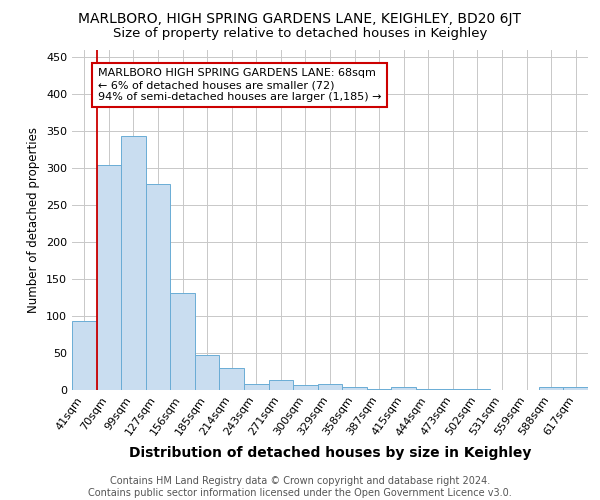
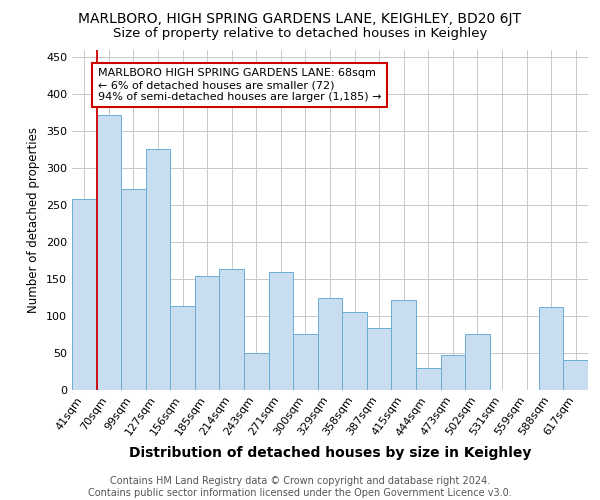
41sqm: 93 -> 258
70sqm: 305 -> 372
99sqm: 343 -> 272
127sqm: 279 -> 326
156sqm: 131 -> 114
185sqm: 47 -> 154
214sqm: 30 -> 164
243sqm: 8 -> 50
271sqm: 13 -> 160
300sqm: 7 -> 76
329sqm: 8 -> 124
358sqm: 4 -> 106
387sqm: 2 -> 84
415sqm: 4 -> 122
444sqm: 2 -> 30
473sqm: 2 -> 48
502sqm: 2 -> 76
588sqm: 4 -> 112
617sqm: 4 -> 40
